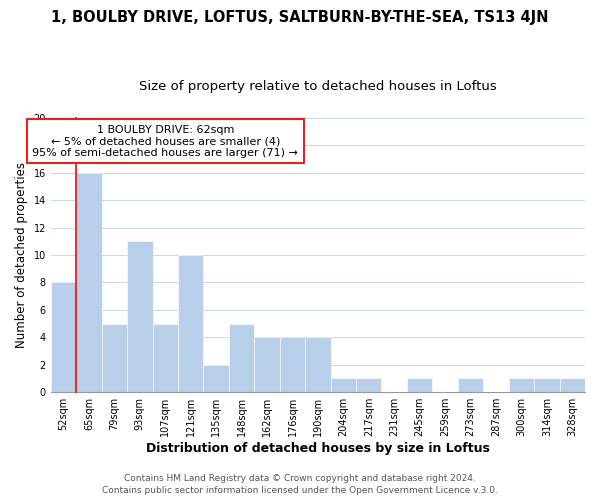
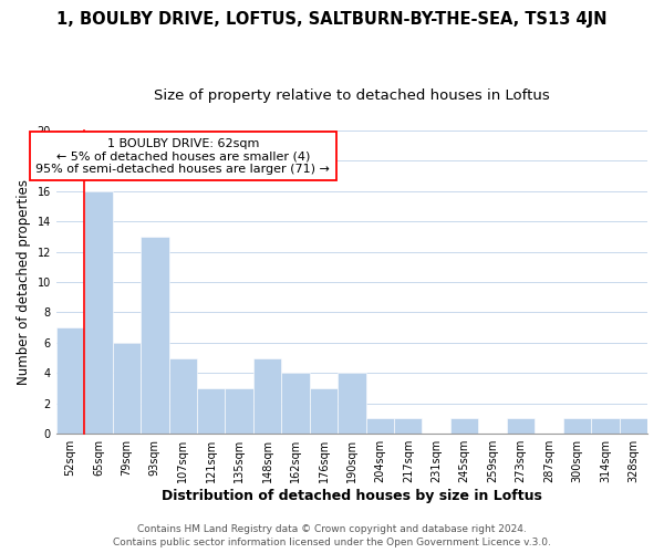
52sqm: 8 -> 7
79sqm: 5 -> 6
93sqm: 11 -> 13
121sqm: 10 -> 3
135sqm: 2 -> 3
176sqm: 4 -> 3
